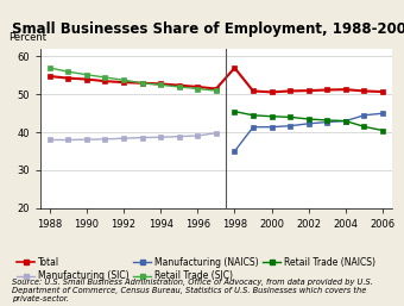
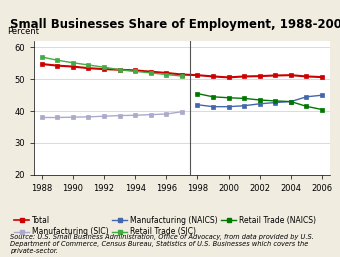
Total/1998: 57.0 -> 51.3
Manufacturing (NAICS)/1998: 35.0 -> 42.0
